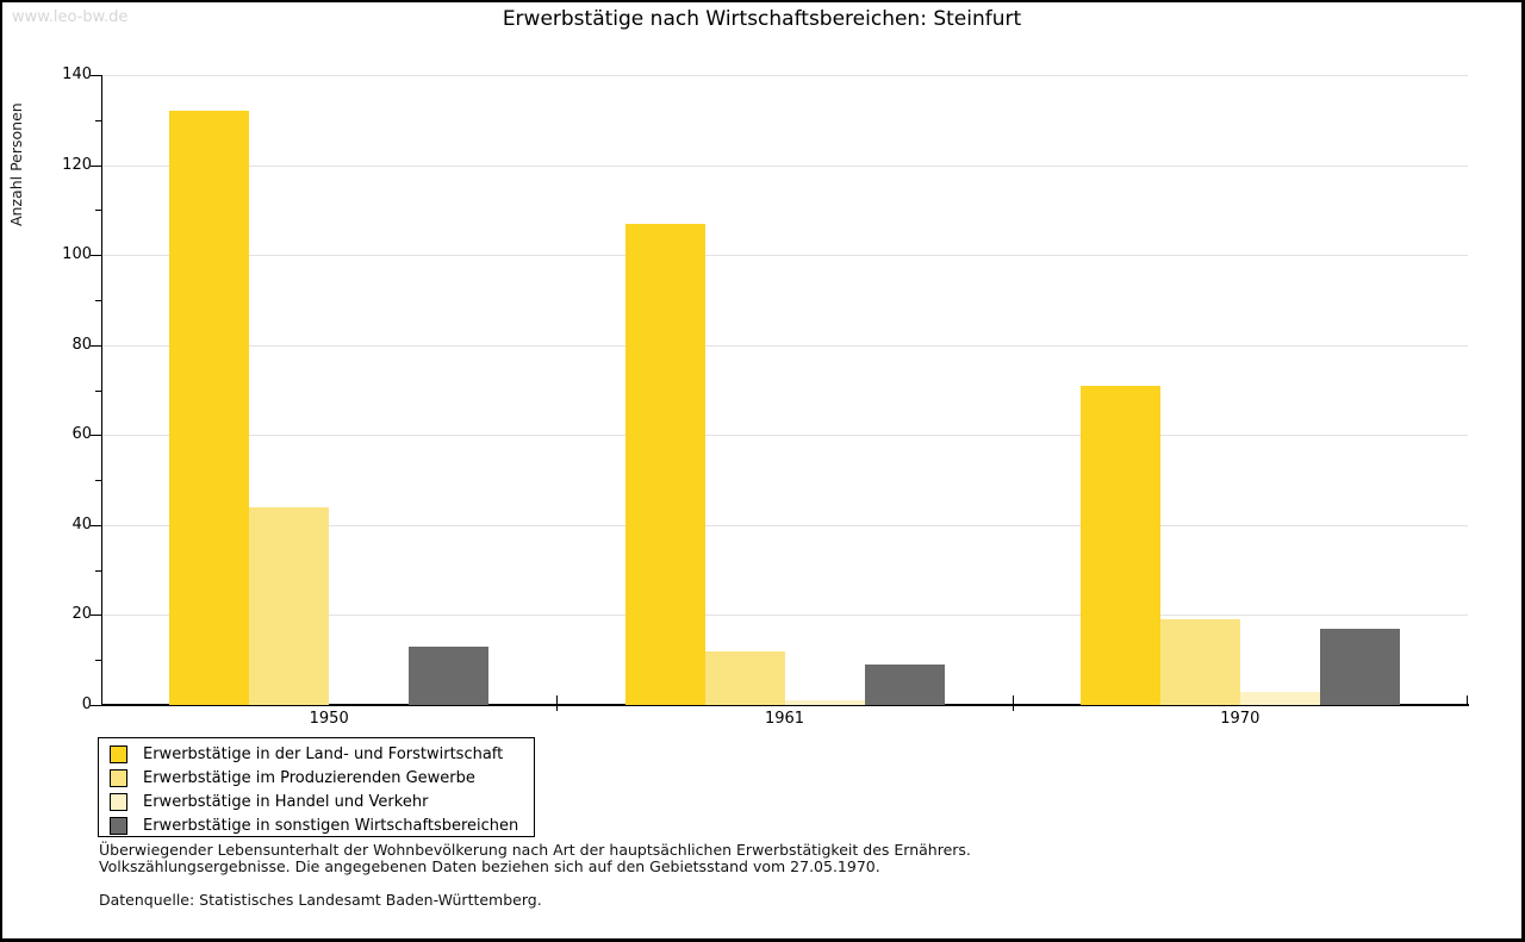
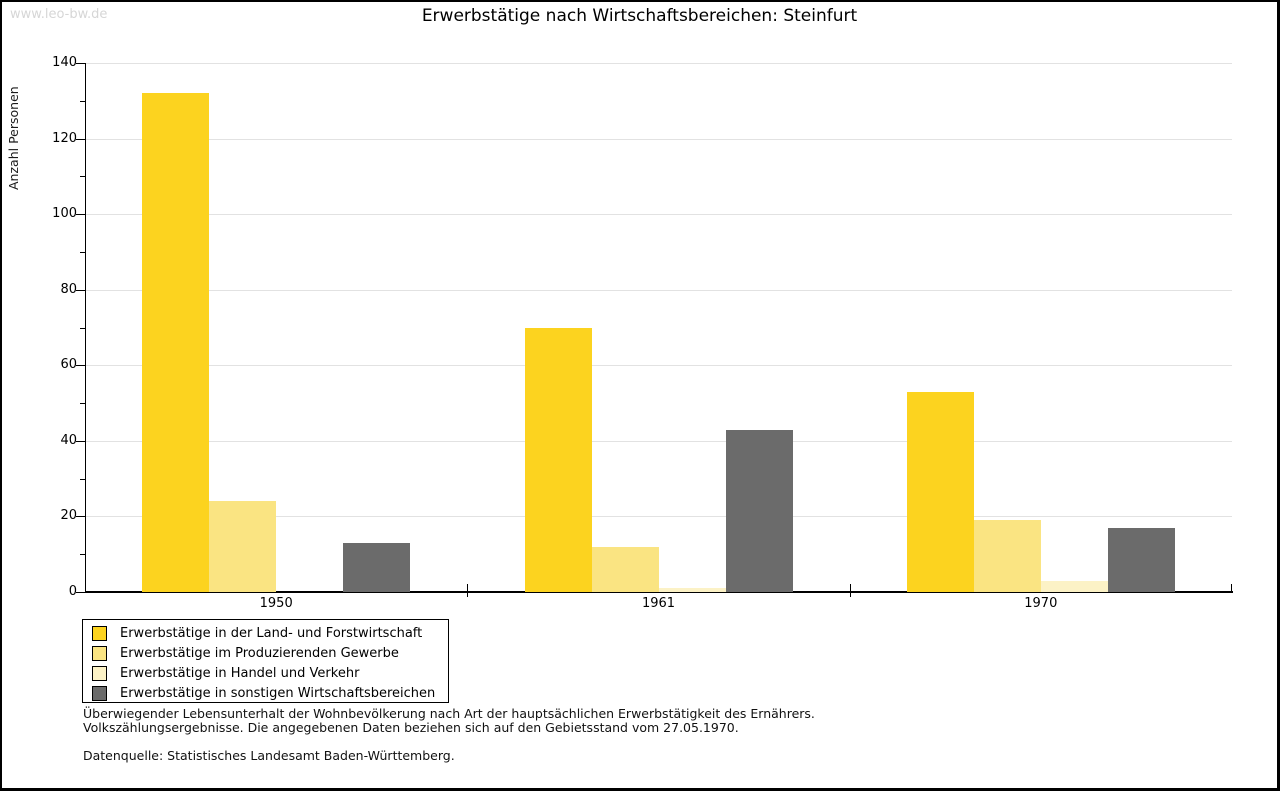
Erwerbstätige im Produzierenden Gewerbe/1950: 44 -> 24
Erwerbstätige in der Land- und Forstwirtschaft/1961: 107 -> 70
Erwerbstätige in sonstigen Wirtschaftsbereichen/1961: 9 -> 43
Erwerbstätige in der Land- und Forstwirtschaft/1970: 71 -> 53
